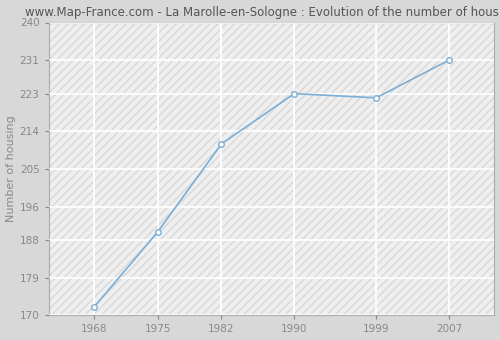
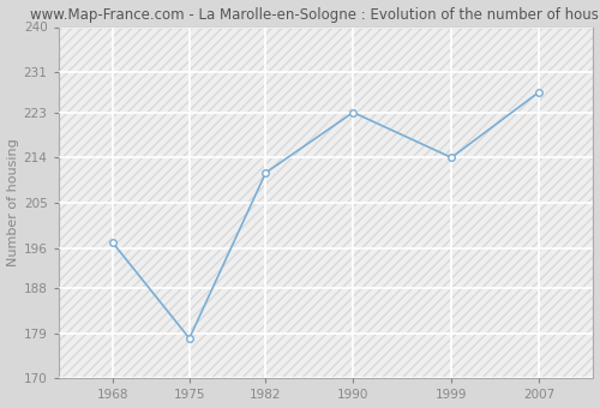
1968: 172 -> 197
1975: 190 -> 178
1999: 222 -> 214
2007: 231 -> 227
